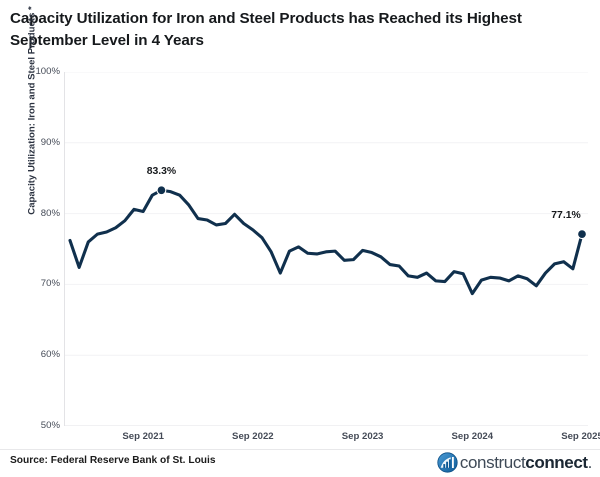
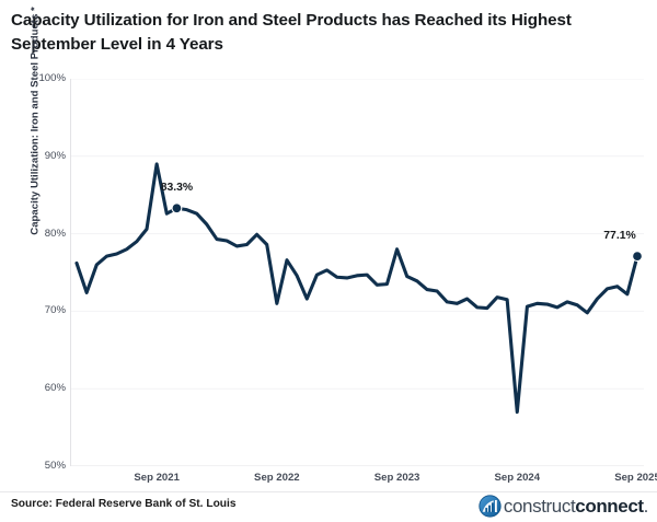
Sep 2021: 80% -> 89%
Sep 2022: 78% -> 71%
Sep 2023: 75% -> 78%
Sep 2024: 69% -> 57%
